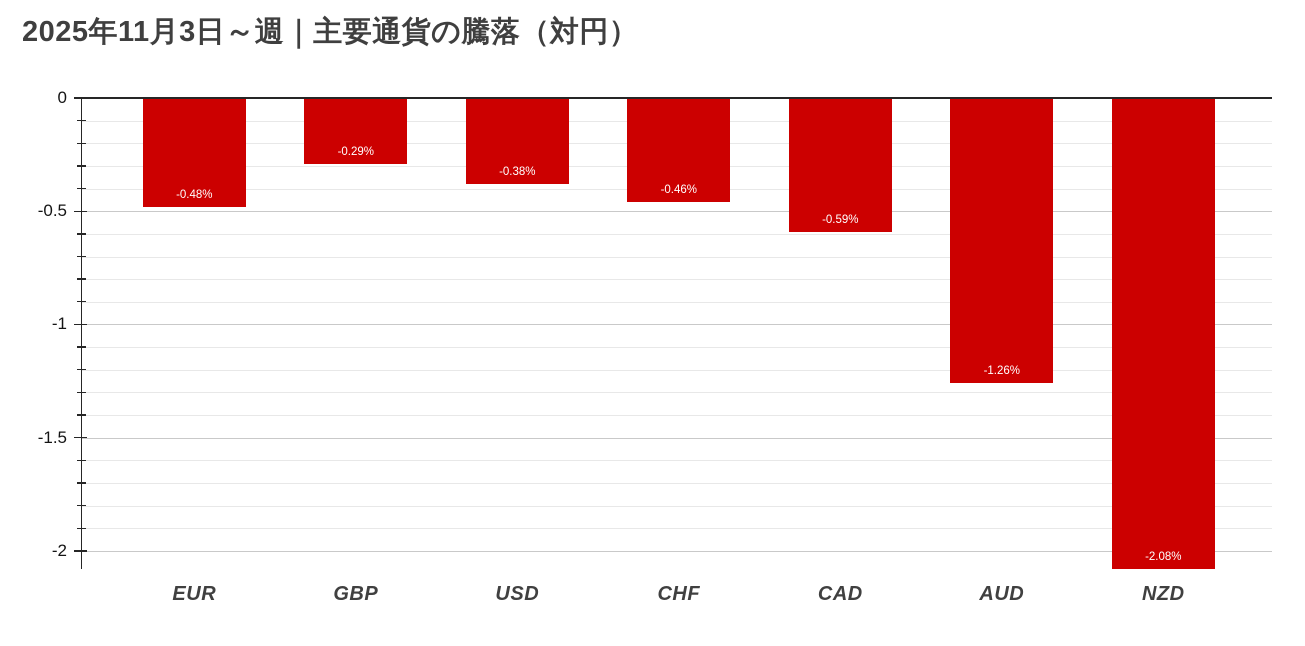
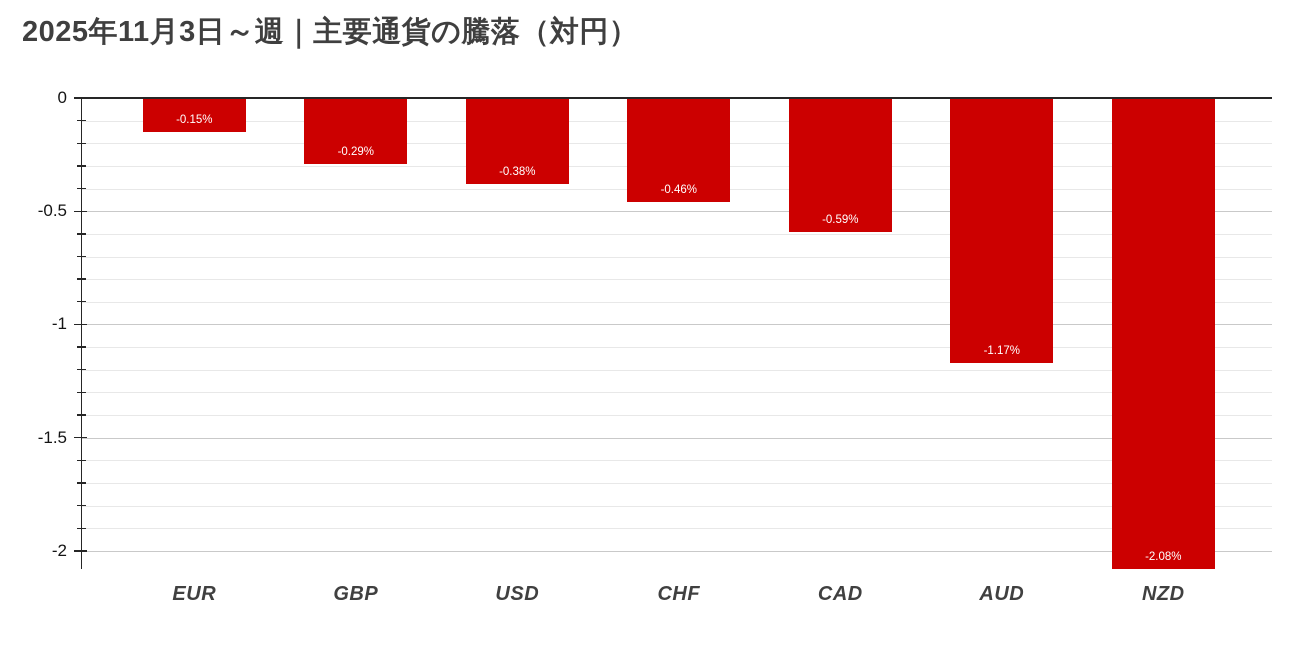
EUR: -0.48% -> -0.15%
AUD: -1.26% -> -1.17%
